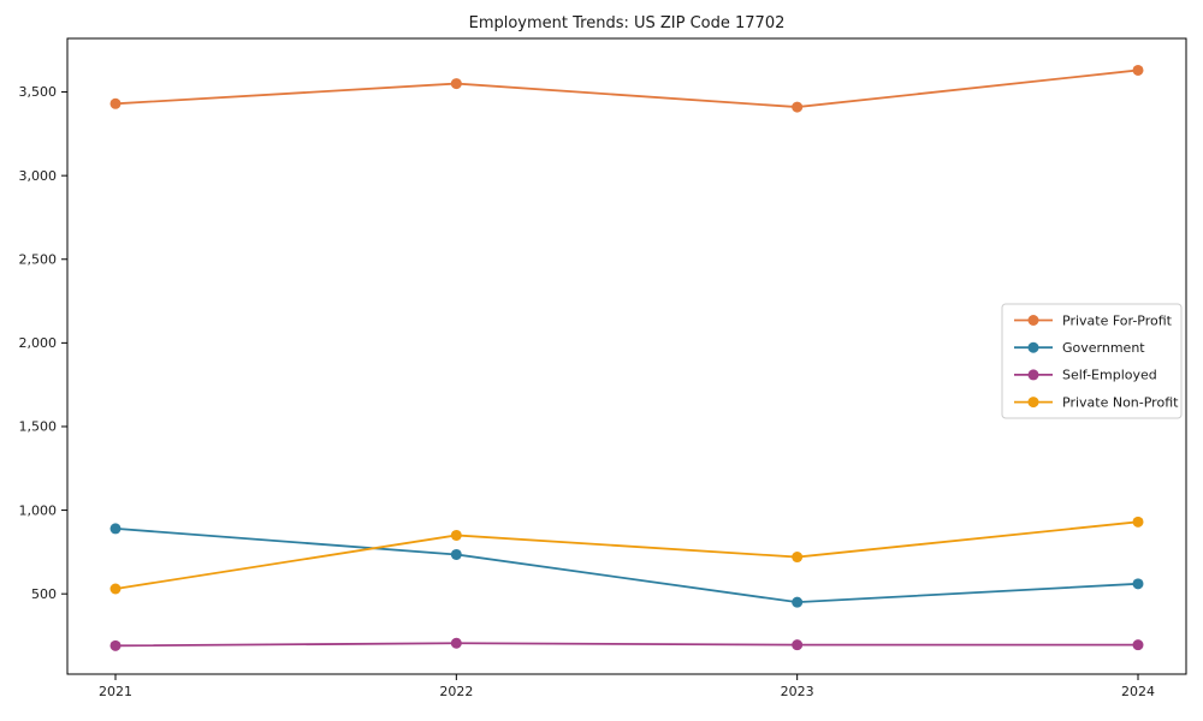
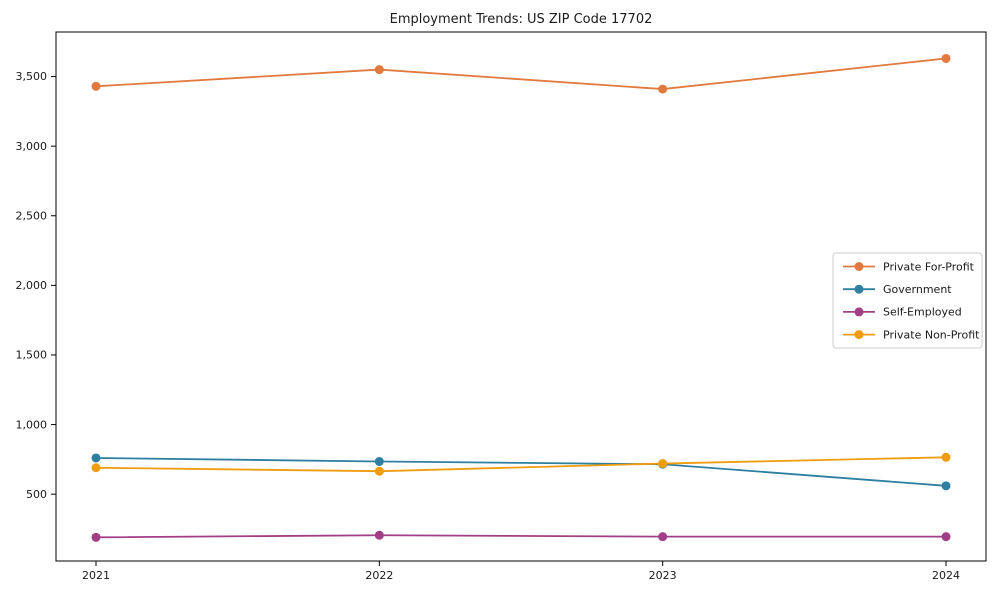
Government/2021: 890 -> 760
Private Non-Profit/2021: 530 -> 690
Private Non-Profit/2022: 850 -> 660
Government/2023: 450 -> 720
Private Non-Profit/2024: 930 -> 760
